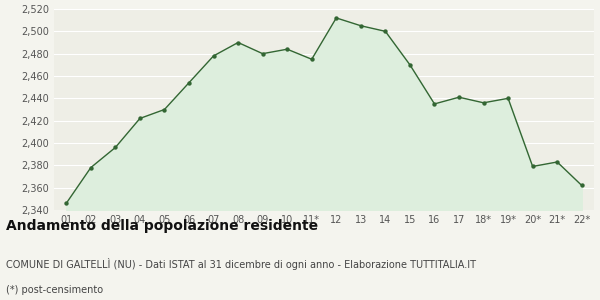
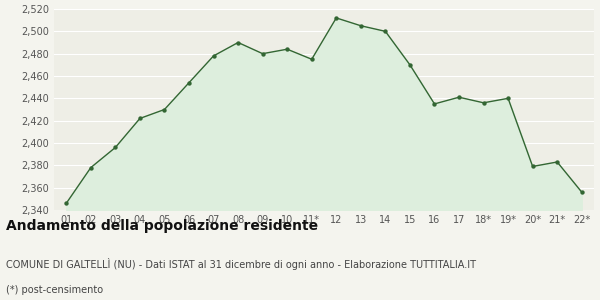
22*: 2,362 -> 2,356
